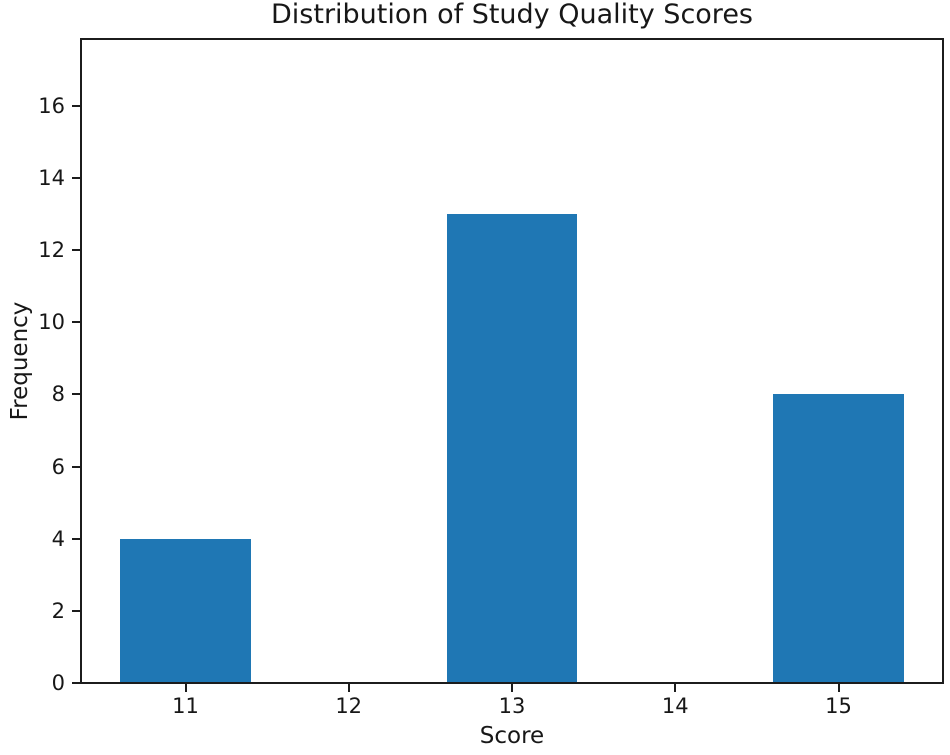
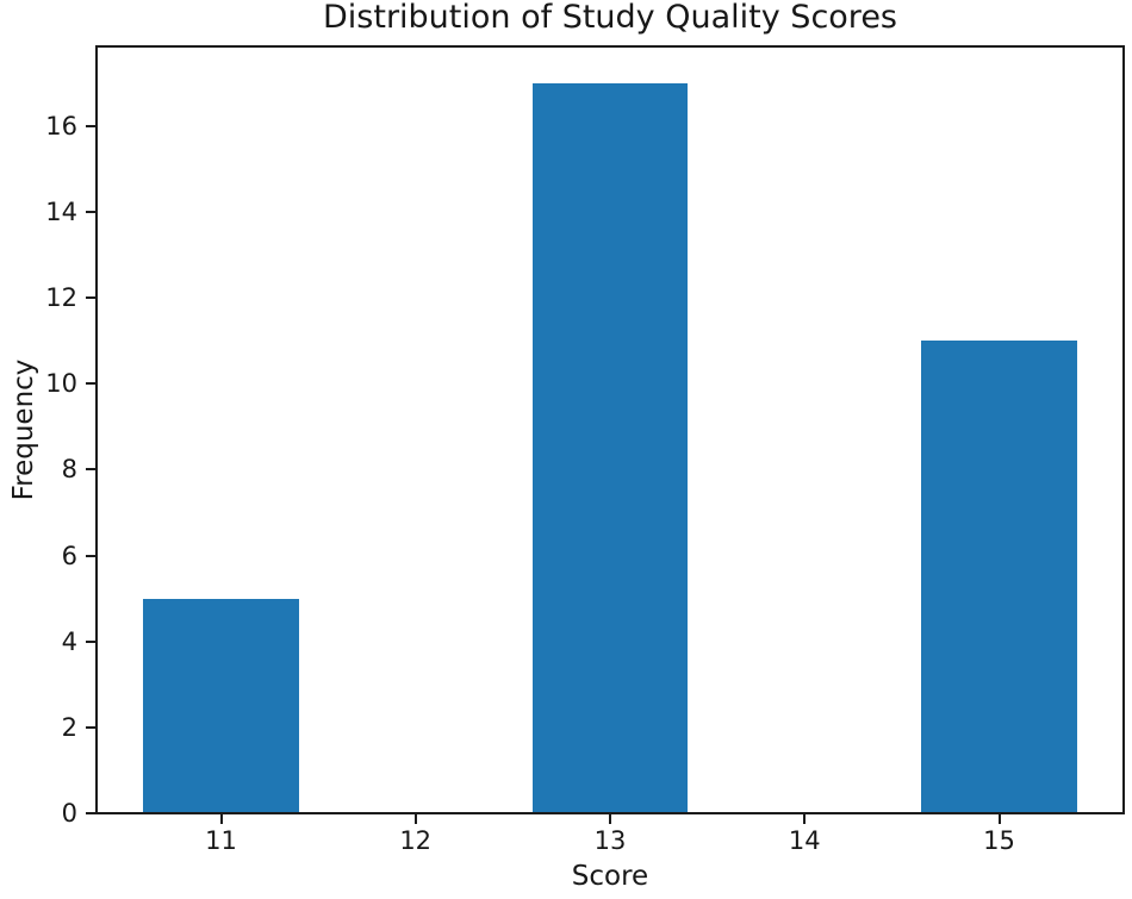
11: 4 -> 5
13: 13 -> 17
15: 8 -> 11
